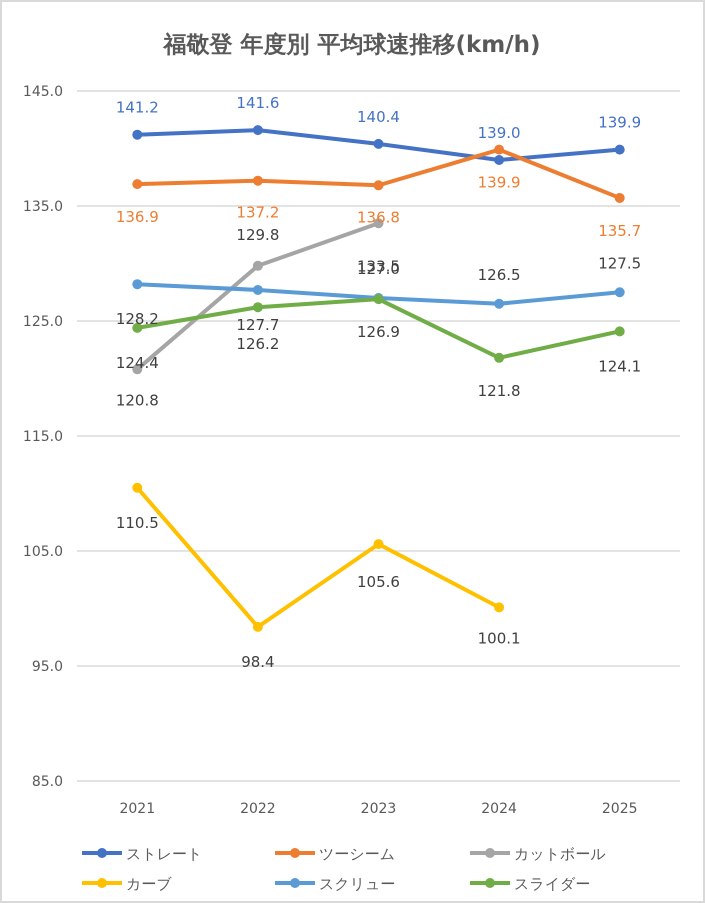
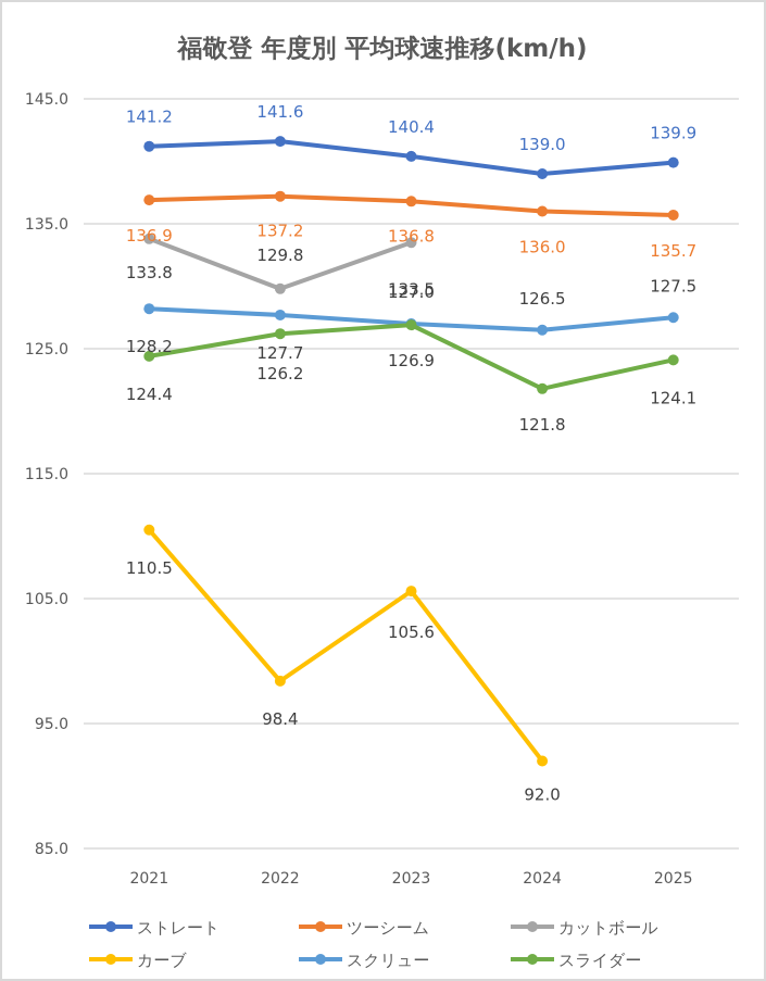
カットボール/2021: 120.8 -> 133.8
ツーシーム/2024: 139.9 -> 136.0
カーブ/2024: 100.1 -> 92.0
